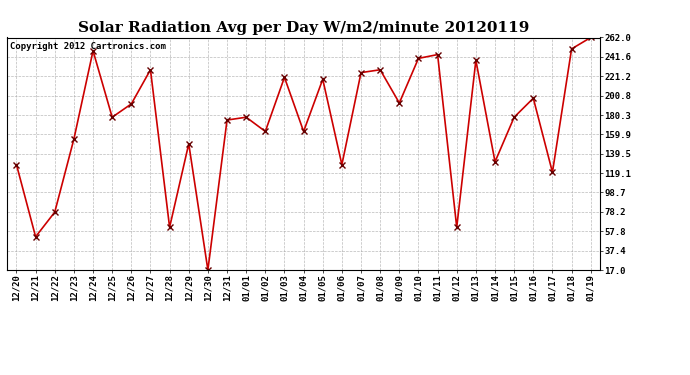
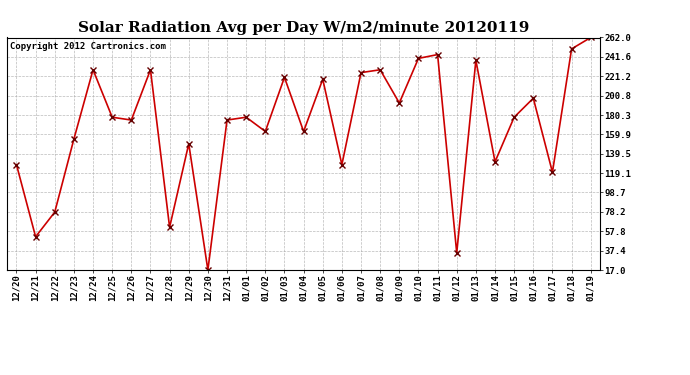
12/24: 248 -> 228
12/26: 192 -> 175
01/12: 62 -> 35
